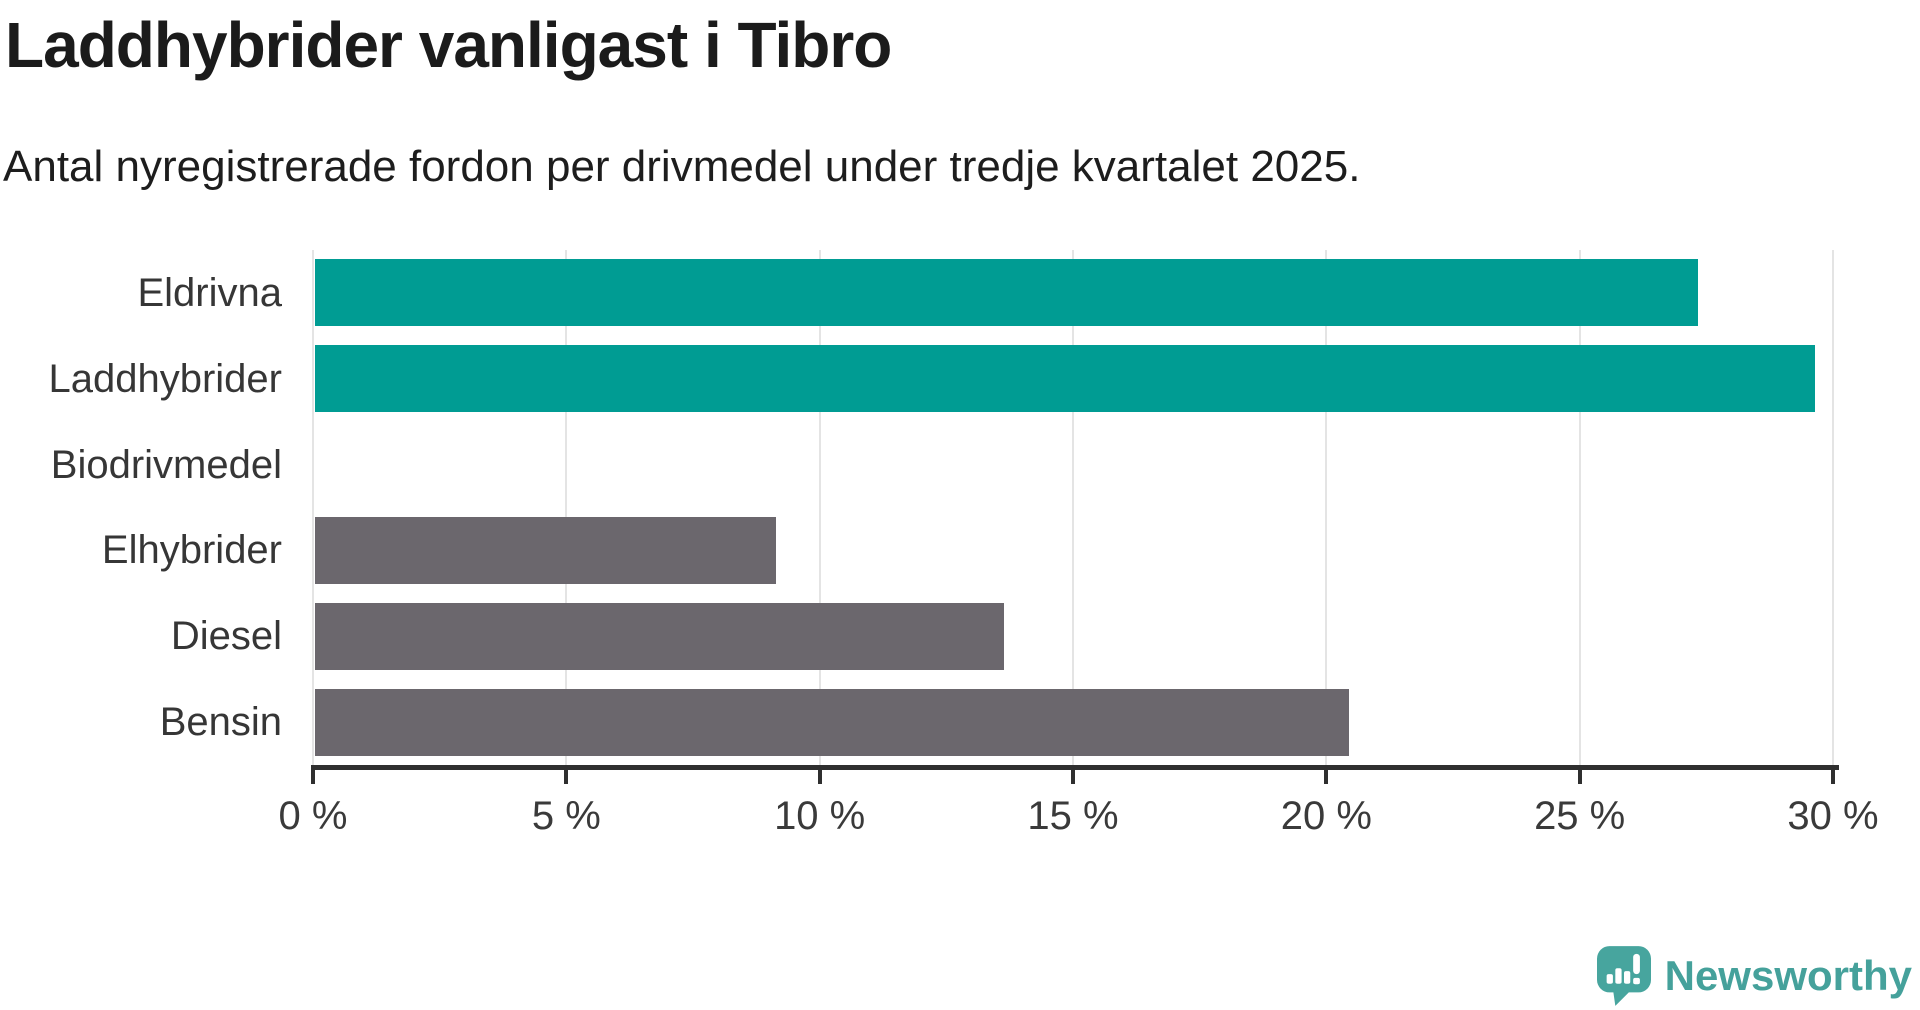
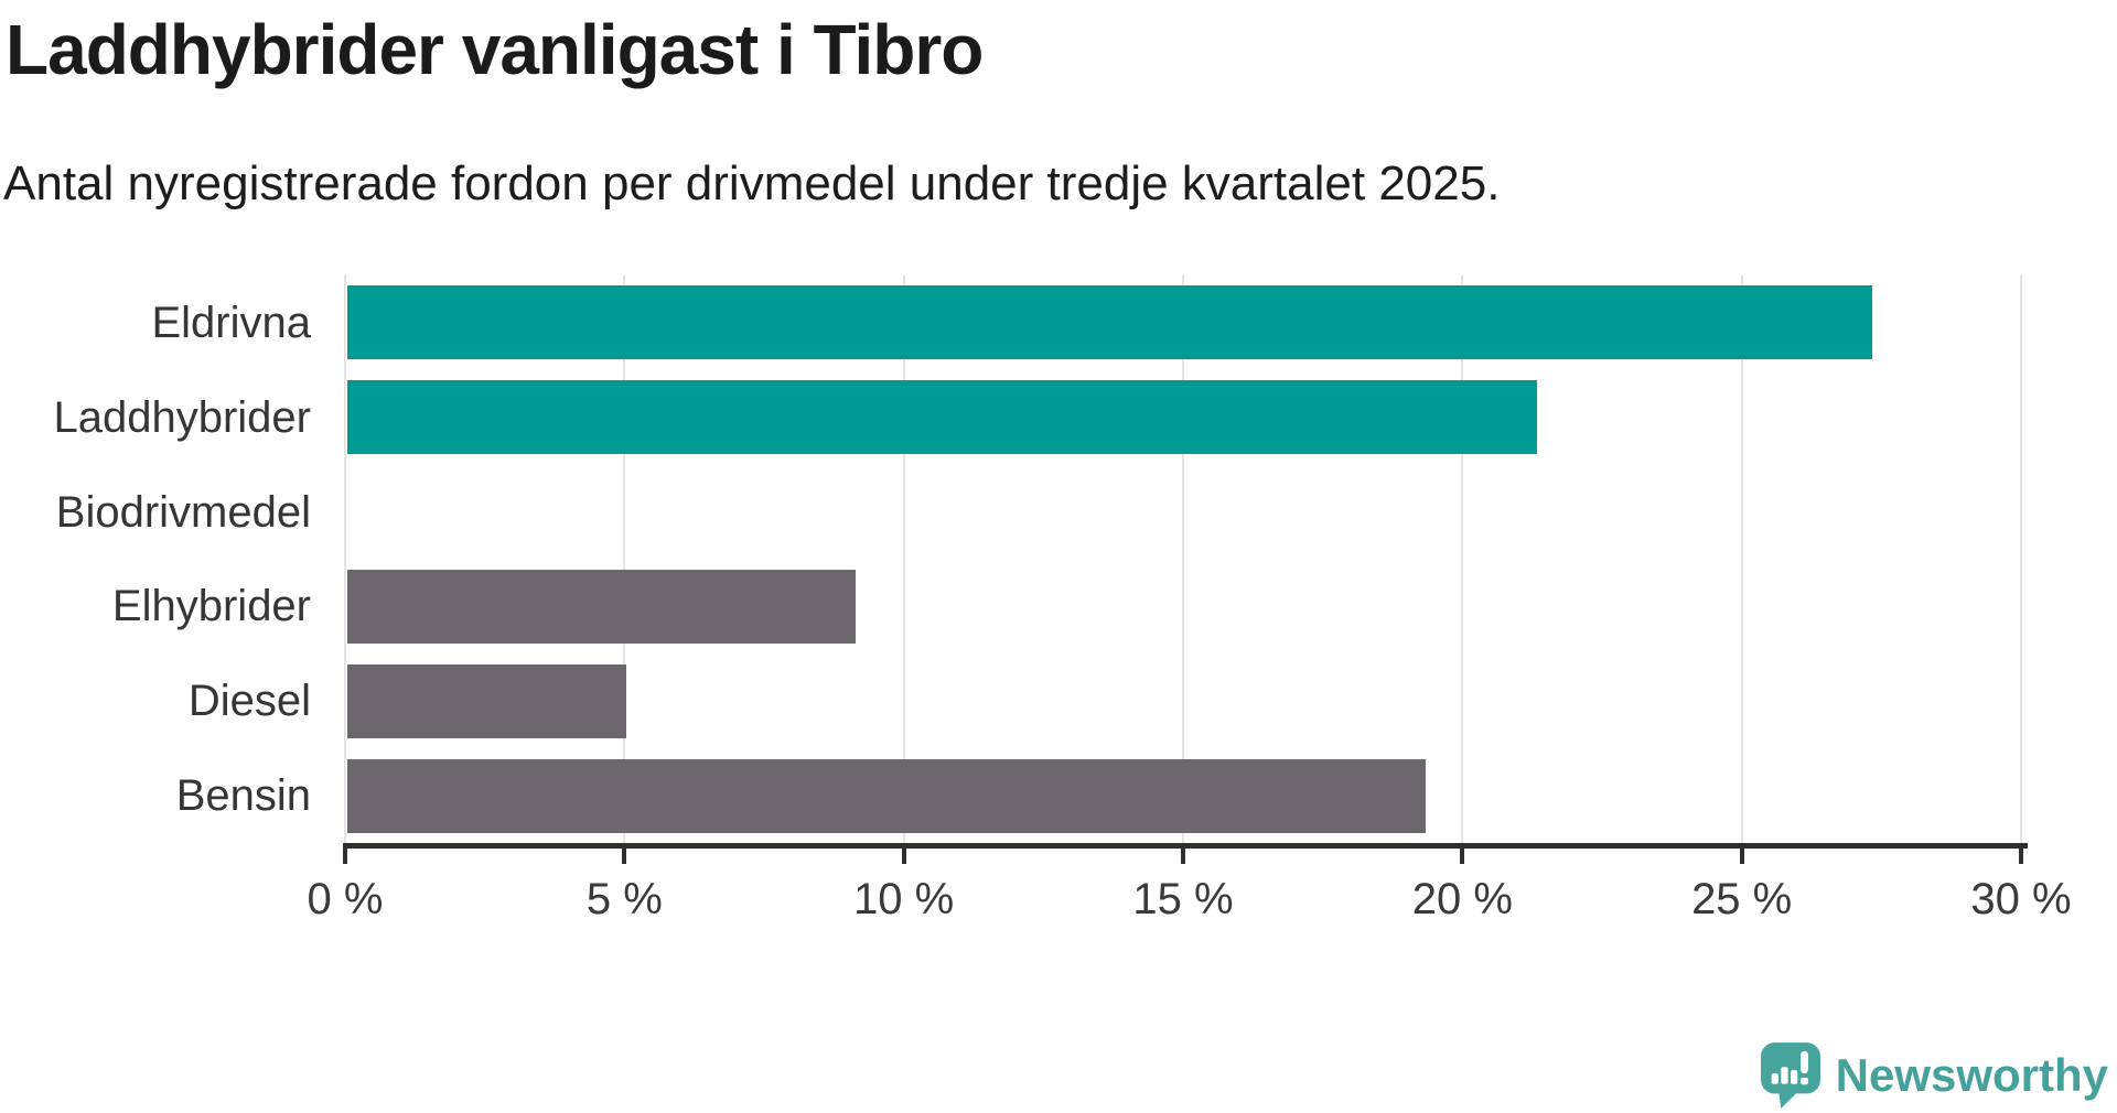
Laddhybrider: 29.6% -> 21.3%
Diesel: 13.6% -> 5.0%
Bensin: 20.4% -> 19.3%
